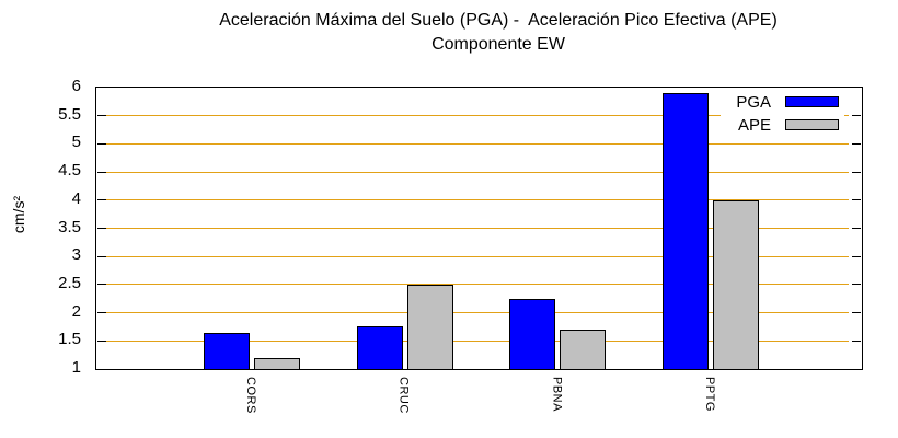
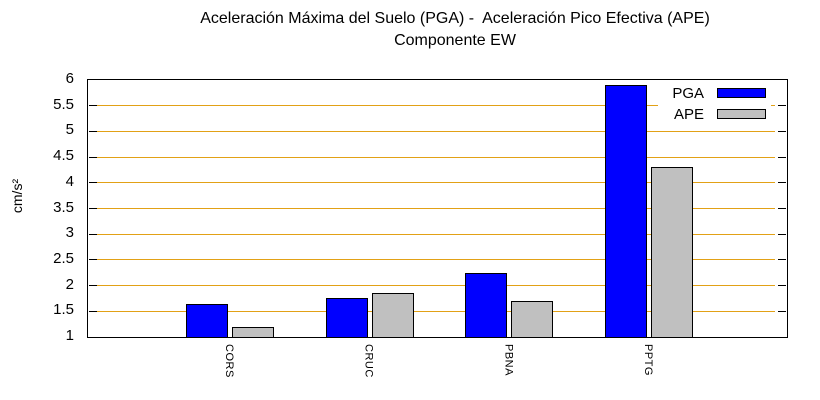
APE/CRUC: 2.5 -> 1.9
APE/PPTG: 4.0 -> 4.3
